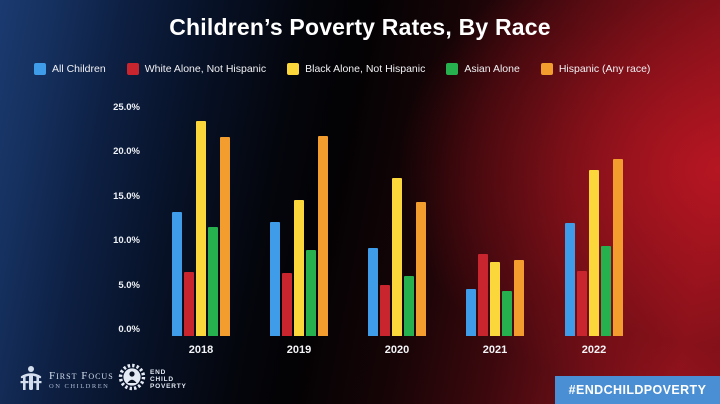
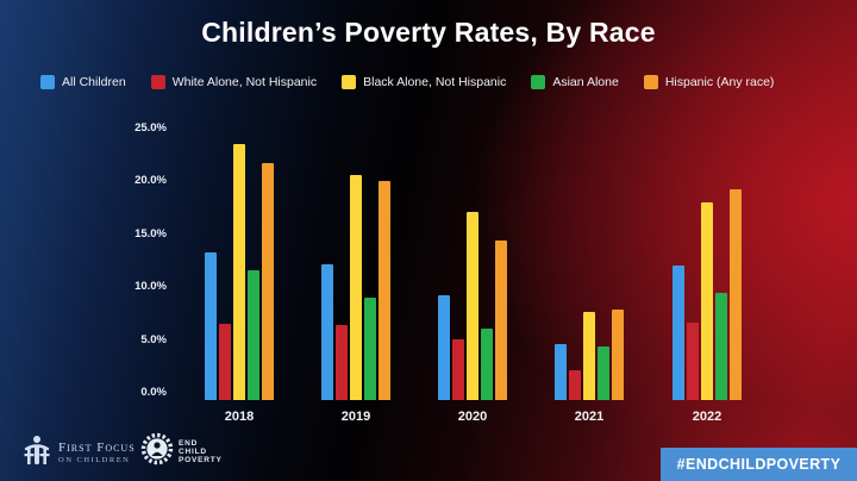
Black Alone, Not Hispanic/2019: 15% -> 21%
Hispanic (Any race)/2019: 22% -> 20%
White Alone, Not Hispanic/2021: 9% -> 3%
